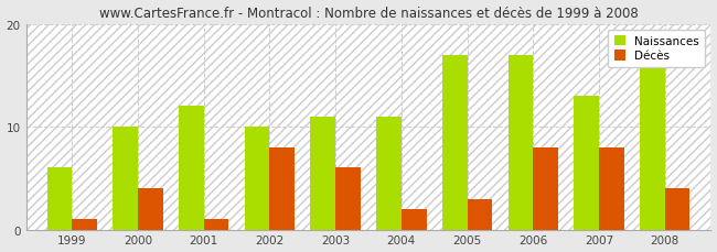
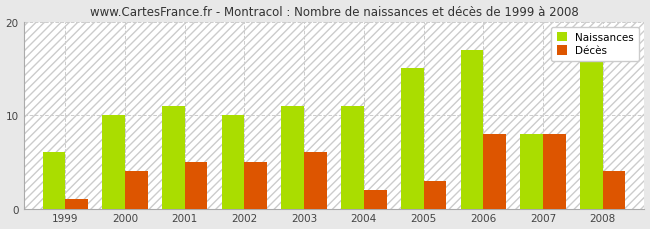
Naissances/2001: 12 -> 11
Décès/2001: 1 -> 5
Décès/2002: 8 -> 5
Naissances/2005: 17 -> 15
Naissances/2007: 13 -> 8
